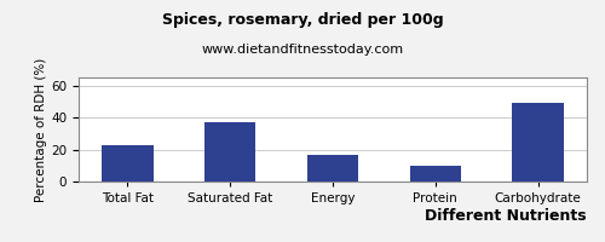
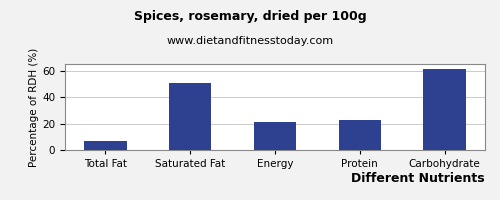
Total Fat: 23 -> 7
Saturated Fat: 37 -> 51
Energy: 17 -> 21
Protein: 10 -> 23
Carbohydrate: 49 -> 61
